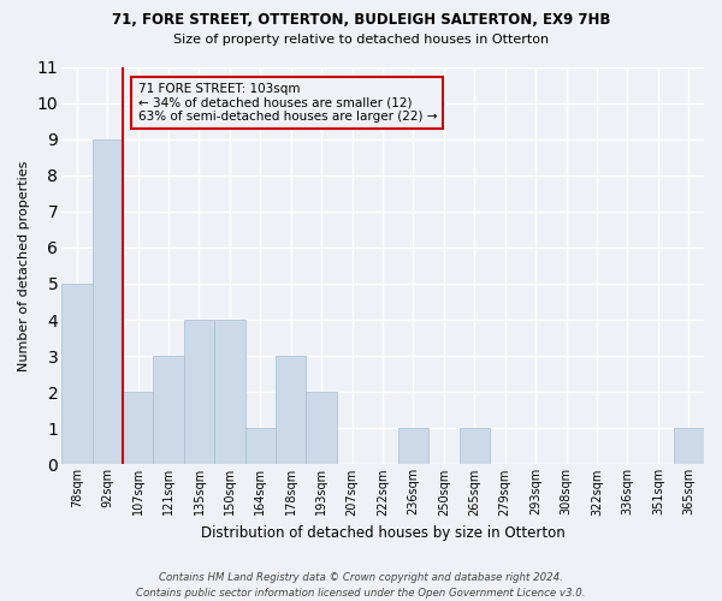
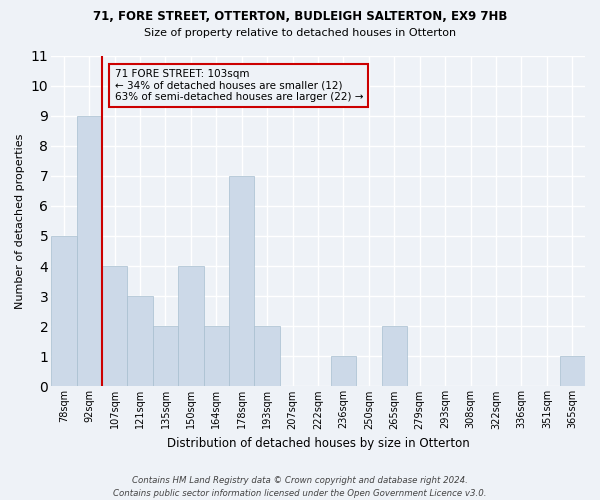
107sqm: 2 -> 4
135sqm: 4 -> 2
164sqm: 1 -> 2
178sqm: 3 -> 7
265sqm: 1 -> 2
